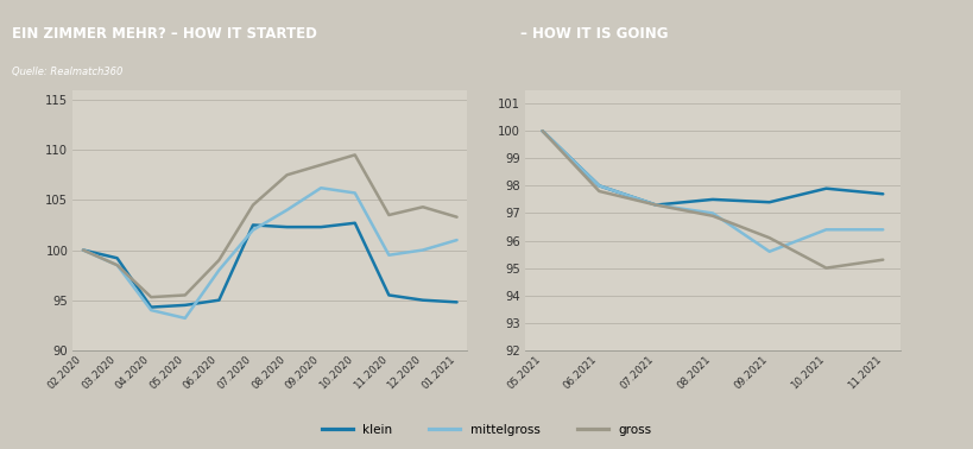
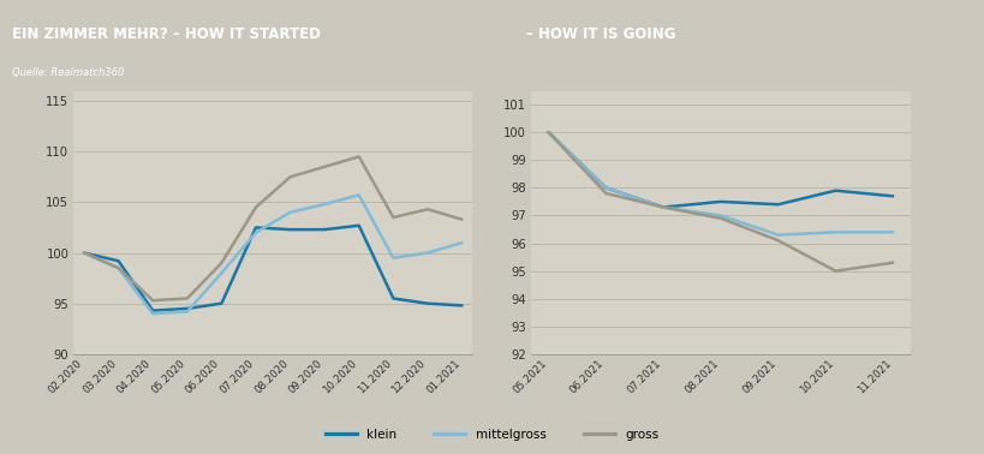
mittelgross/05.2020: 93.2 -> 94.2
mittelgross/09.2020: 106.2 -> 104.8
mittelgross/09.2021: 95.6 -> 96.3
